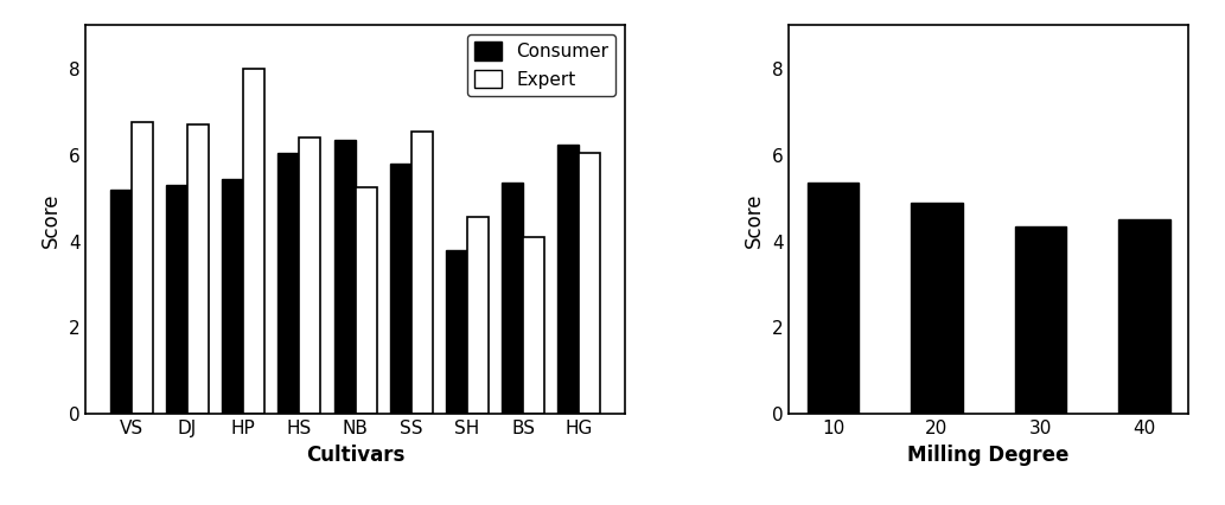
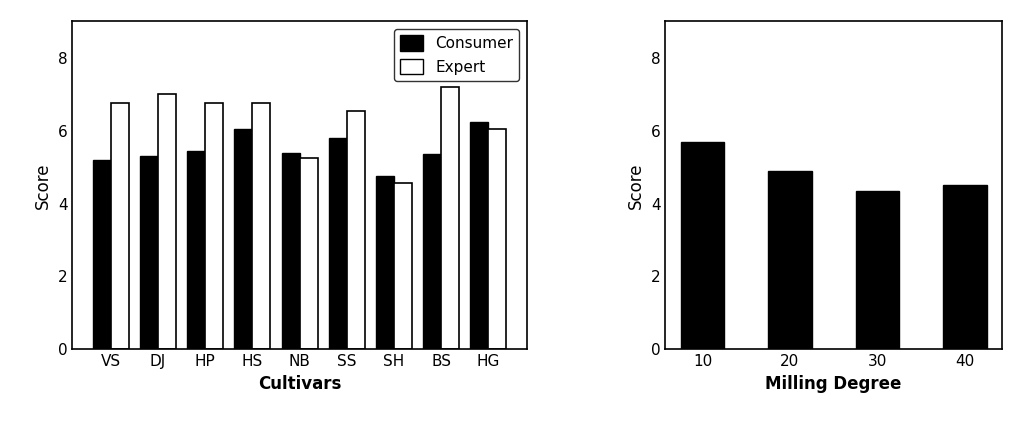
Expert/DJ: 6.70 -> 7.00
Expert/HP: 8.00 -> 6.75
Expert/HS: 6.40 -> 6.75
Consumer/NB: 6.35 -> 5.40
Consumer/SH: 3.80 -> 4.75
Expert/BS: 4.10 -> 7.20
10: 5.35 -> 5.70
